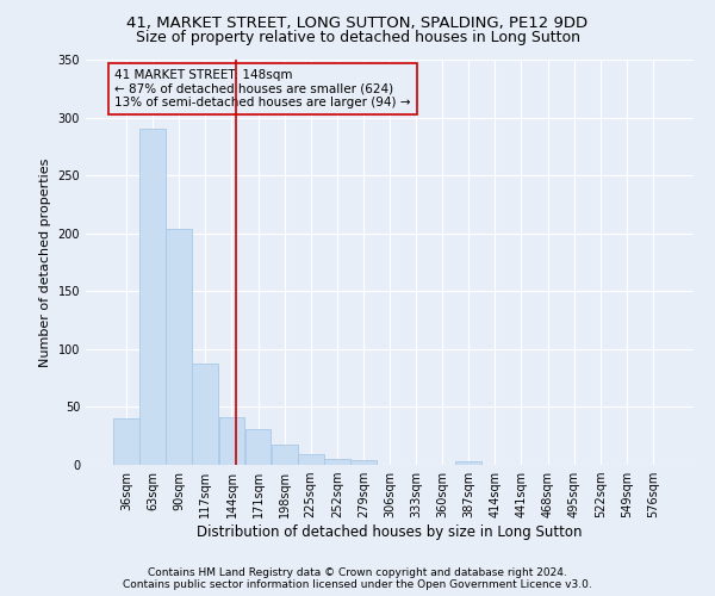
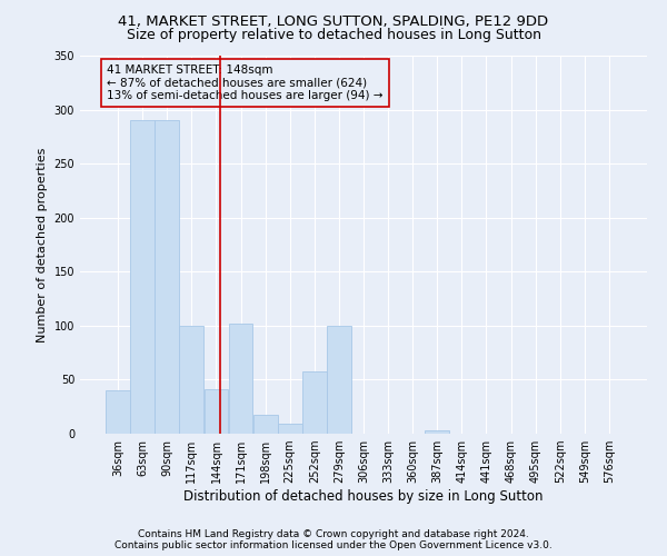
90sqm: 204 -> 290
117sqm: 88 -> 100
171sqm: 31 -> 102
252sqm: 5 -> 58
279sqm: 4 -> 100
